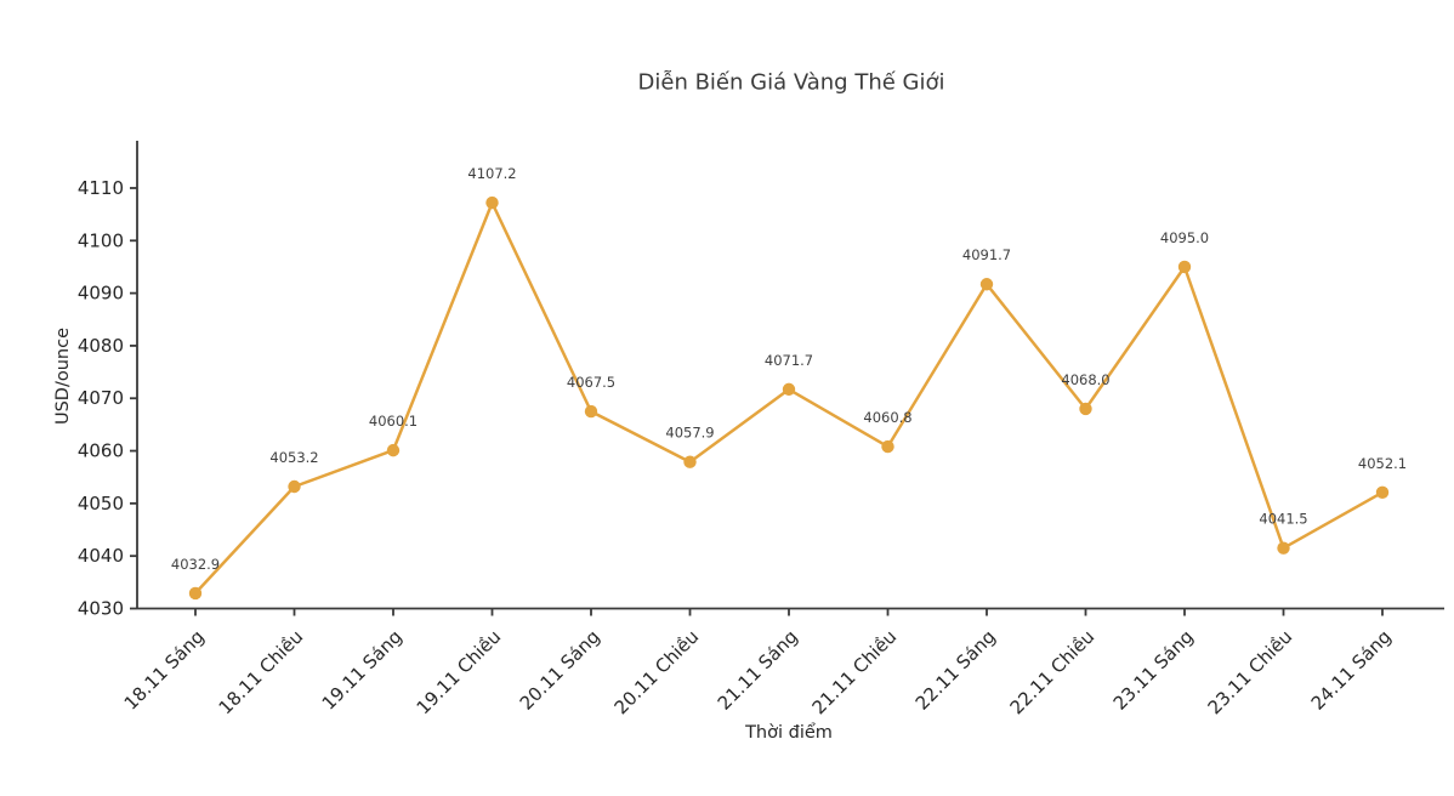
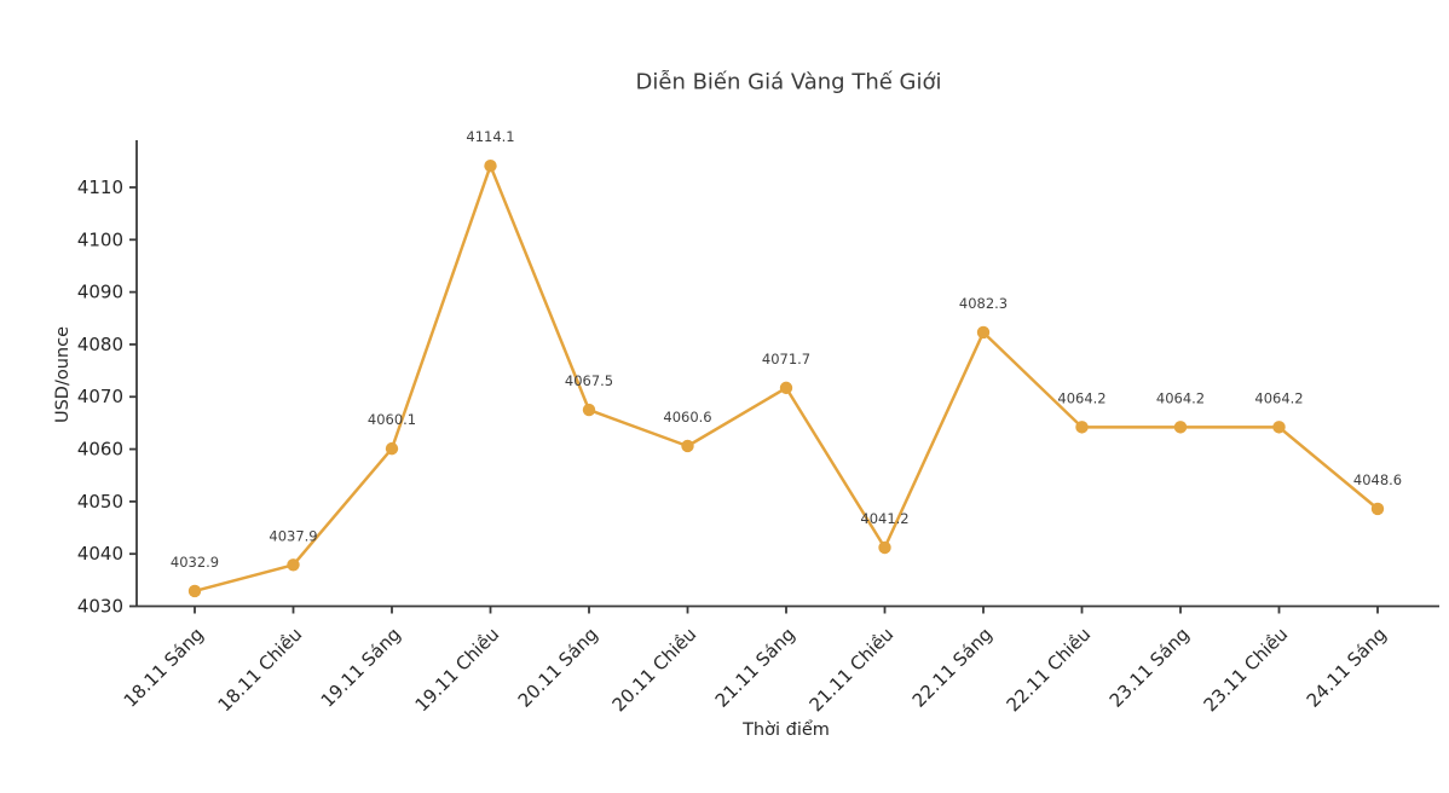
18.11 Chiều: 4053.2 -> 4037.9
19.11 Chiều: 4107.2 -> 4114.1
20.11 Chiều: 4057.9 -> 4060.6
21.11 Chiều: 4060.8 -> 4041.2
22.11 Sáng: 4091.7 -> 4082.3
22.11 Chiều: 4068.0 -> 4064.2
23.11 Sáng: 4095.0 -> 4064.2
23.11 Chiều: 4041.5 -> 4064.2
24.11 Sáng: 4052.1 -> 4048.6
